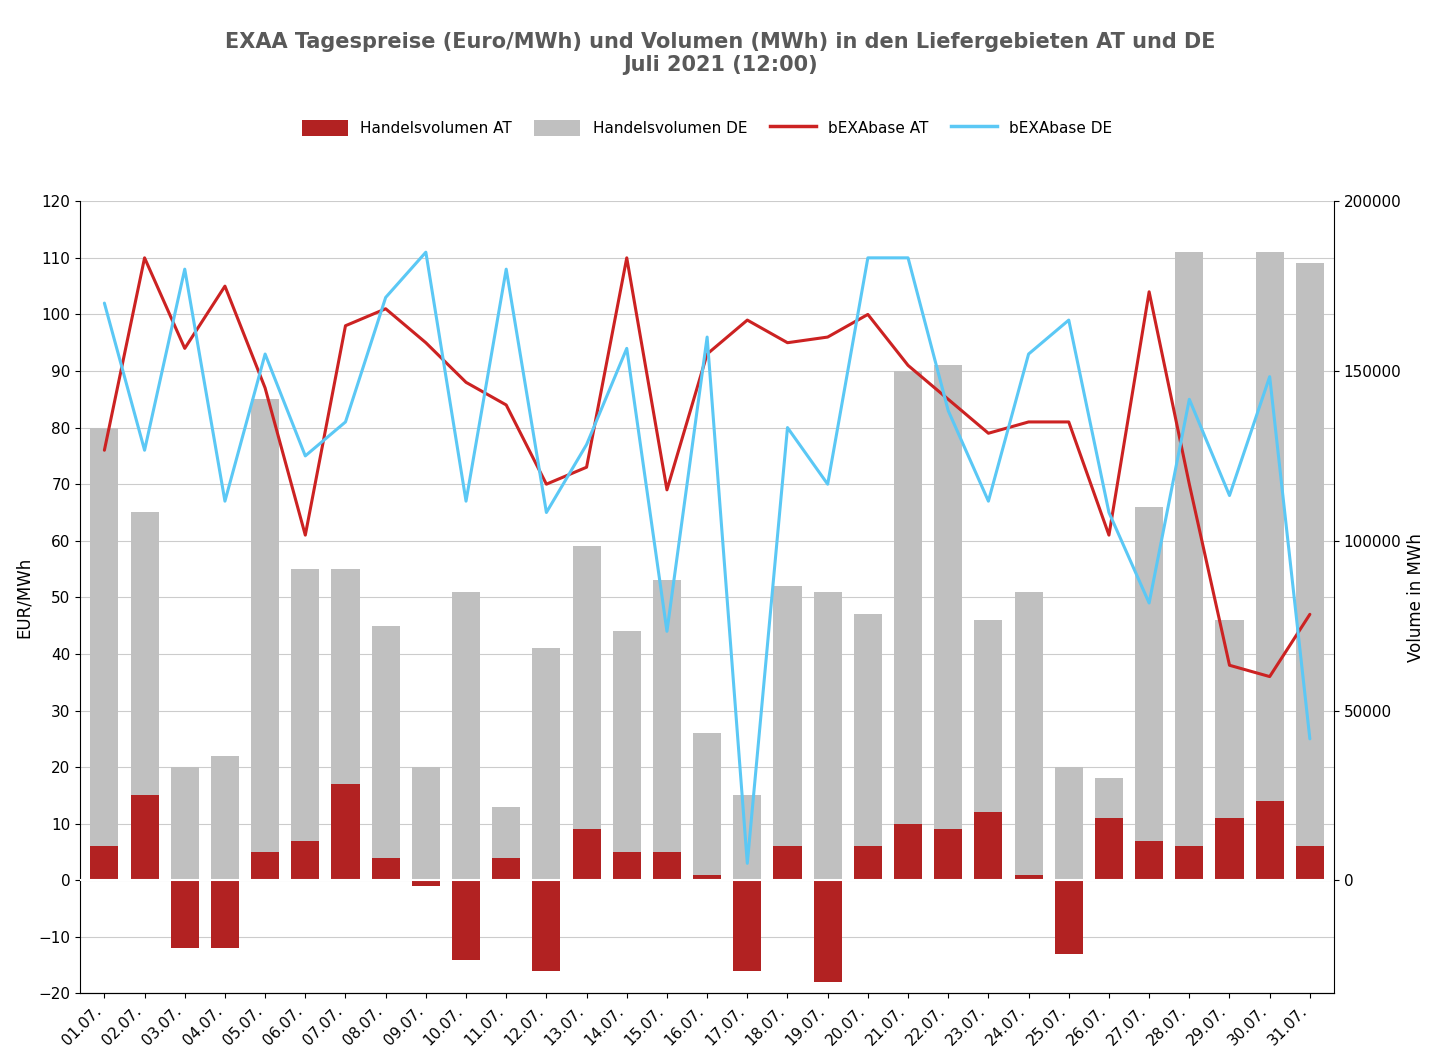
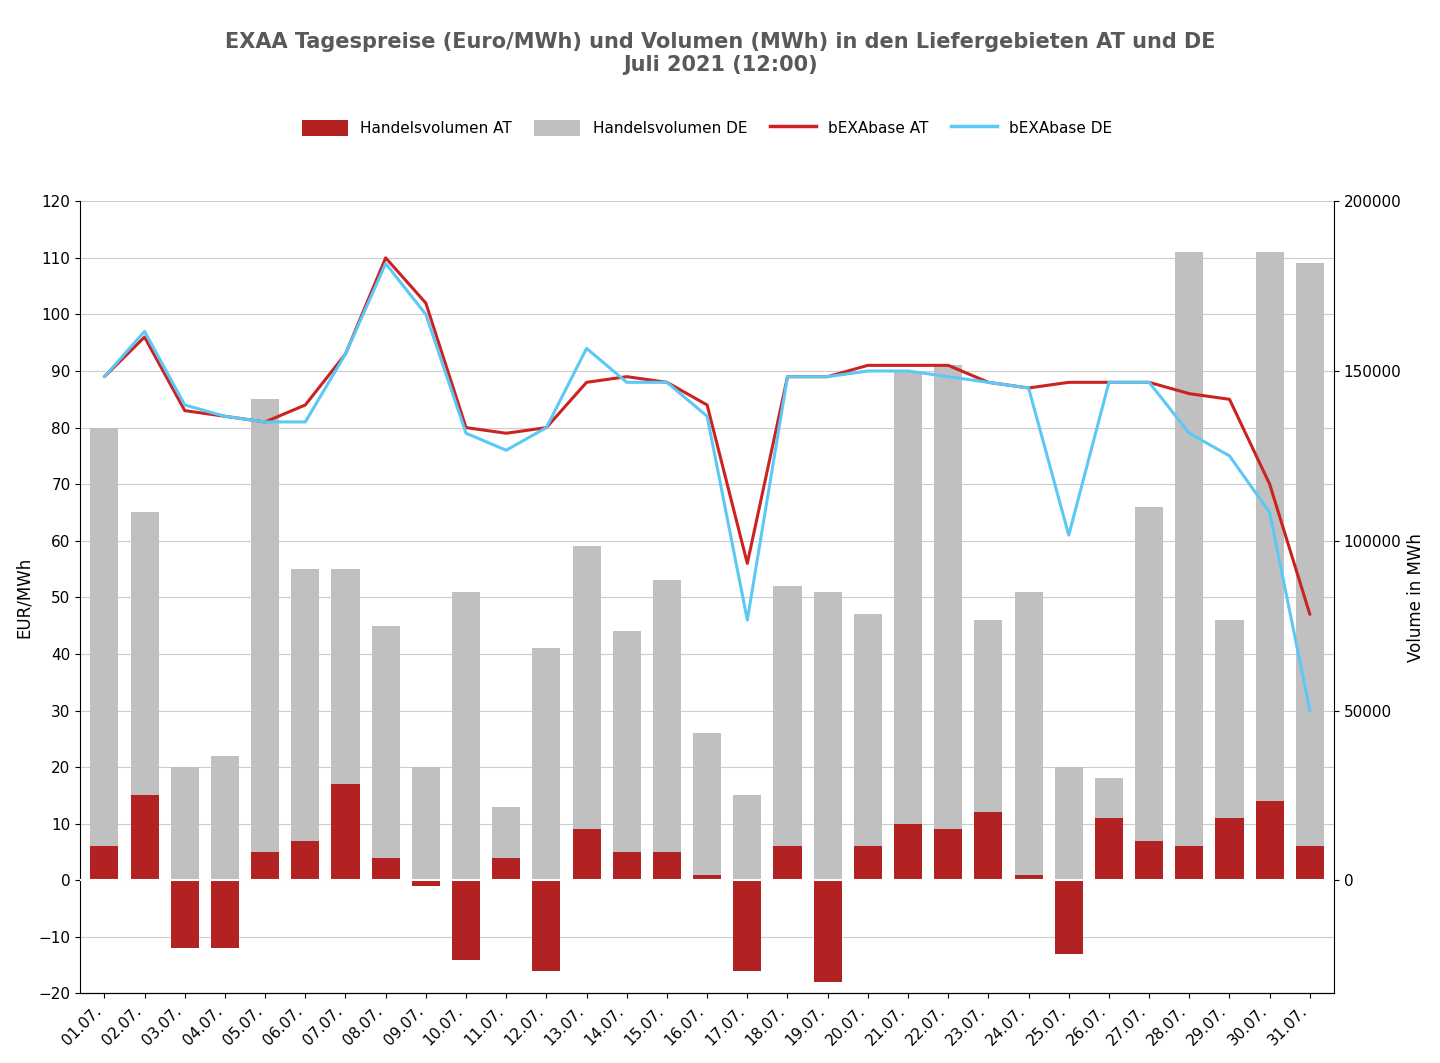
bEXAbase AT/01.07.: 76 -> 89
bEXAbase DE/01.07.: 102 -> 89
bEXAbase AT/02.07.: 110 -> 96
bEXAbase DE/02.07.: 76 -> 97
bEXAbase AT/03.07.: 94 -> 83
bEXAbase DE/03.07.: 108 -> 84
bEXAbase AT/04.07.: 105 -> 82
bEXAbase DE/04.07.: 67 -> 82
bEXAbase AT/05.07.: 87 -> 81
bEXAbase DE/05.07.: 93 -> 81
bEXAbase AT/06.07.: 61 -> 84
bEXAbase DE/06.07.: 75 -> 81
bEXAbase AT/07.07.: 98 -> 93
bEXAbase DE/07.07.: 81 -> 93
bEXAbase AT/08.07.: 101 -> 110
bEXAbase DE/08.07.: 103 -> 109
bEXAbase AT/09.07.: 95 -> 102
bEXAbase DE/09.07.: 111 -> 100
bEXAbase AT/10.07.: 88 -> 80
bEXAbase DE/10.07.: 67 -> 79
bEXAbase AT/11.07.: 84 -> 79
bEXAbase DE/11.07.: 108 -> 76
bEXAbase AT/12.07.: 70 -> 80
bEXAbase DE/12.07.: 65 -> 80
bEXAbase AT/13.07.: 73 -> 88
bEXAbase DE/13.07.: 77 -> 94
bEXAbase AT/14.07.: 110 -> 89
bEXAbase DE/14.07.: 94 -> 88
bEXAbase AT/15.07.: 69 -> 88
bEXAbase DE/15.07.: 44 -> 88
bEXAbase AT/16.07.: 93 -> 84
bEXAbase DE/16.07.: 96 -> 82
bEXAbase AT/17.07.: 99 -> 56
bEXAbase DE/17.07.: 3 -> 46
bEXAbase AT/18.07.: 95 -> 89
bEXAbase DE/18.07.: 80 -> 89
bEXAbase AT/19.07.: 96 -> 89
bEXAbase DE/19.07.: 70 -> 89
bEXAbase AT/20.07.: 100 -> 91
bEXAbase DE/20.07.: 110 -> 90
bEXAbase DE/21.07.: 110 -> 90
bEXAbase AT/22.07.: 85 -> 91
bEXAbase DE/22.07.: 83 -> 89
bEXAbase AT/23.07.: 79 -> 88
bEXAbase DE/23.07.: 67 -> 88
bEXAbase AT/24.07.: 81 -> 87
bEXAbase DE/24.07.: 93 -> 87
bEXAbase AT/25.07.: 81 -> 88
bEXAbase DE/25.07.: 99 -> 61
bEXAbase AT/26.07.: 61 -> 88
bEXAbase DE/26.07.: 65 -> 88
bEXAbase AT/27.07.: 104 -> 88
bEXAbase DE/27.07.: 49 -> 88
bEXAbase AT/28.07.: 70 -> 86
bEXAbase DE/28.07.: 85 -> 79
bEXAbase AT/29.07.: 38 -> 85
bEXAbase DE/29.07.: 68 -> 75
bEXAbase AT/30.07.: 36 -> 70
bEXAbase DE/30.07.: 89 -> 65
bEXAbase DE/31.07.: 25 -> 30
